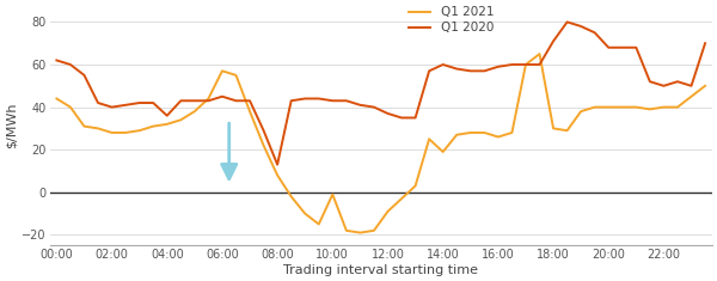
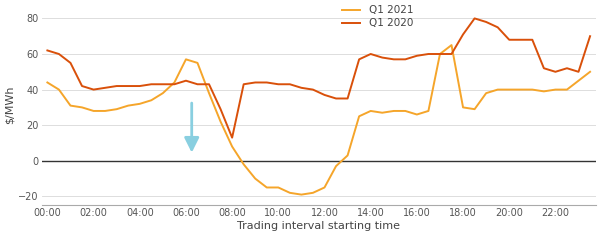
Q1 2020/04:00: 36 -> 42
Q1 2021/10:00: -1 -> -15
Q1 2021/12:00: -9 -> -15
Q1 2021/14:00: 19 -> 28
